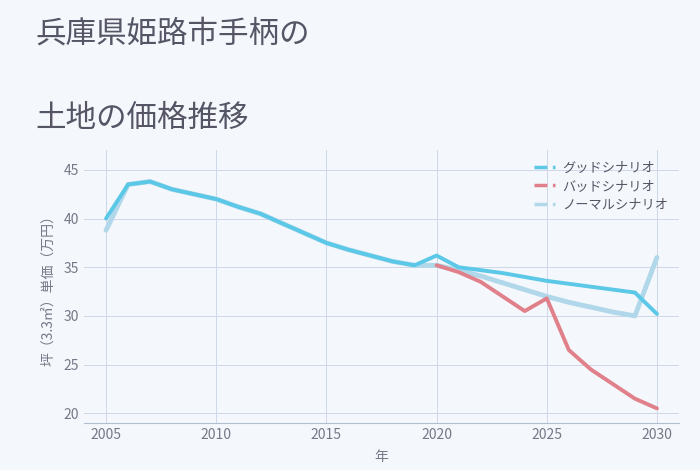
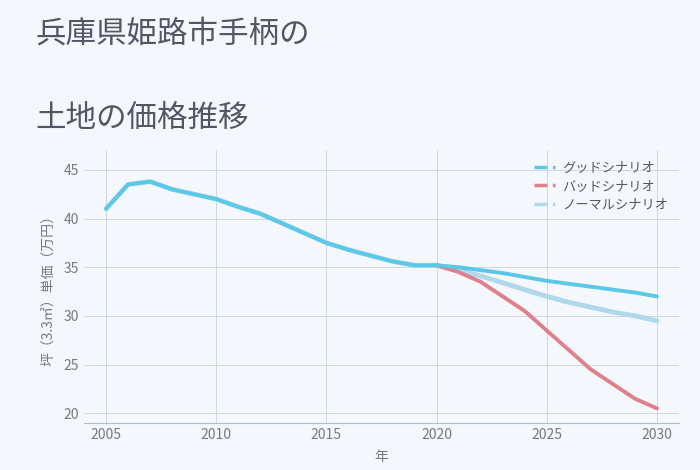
グッドシナリオ/2005: 40.0 -> 41.0
ノーマルシナリオ/2005: 38.8 -> 41.0
グッドシナリオ/2020: 36.2 -> 35.2
バッドシナリオ/2025: 31.8 -> 28.5
グッドシナリオ/2030: 30.2 -> 32.0
ノーマルシナリオ/2030: 36.0 -> 29.5
